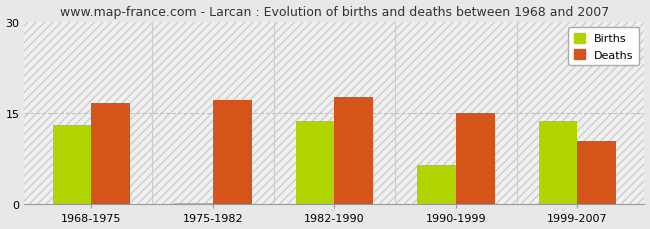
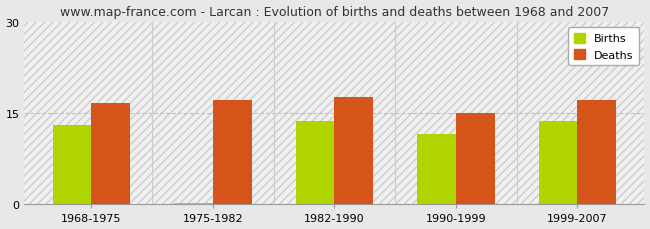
Births/1990-1999: 6.4 -> 11.5
Deaths/1999-2007: 10.4 -> 17.1
